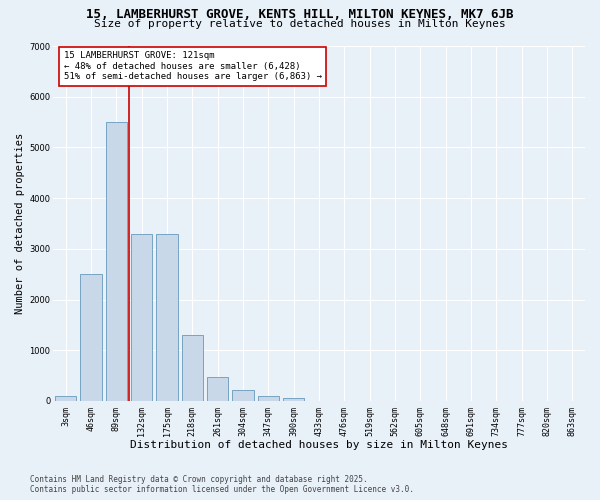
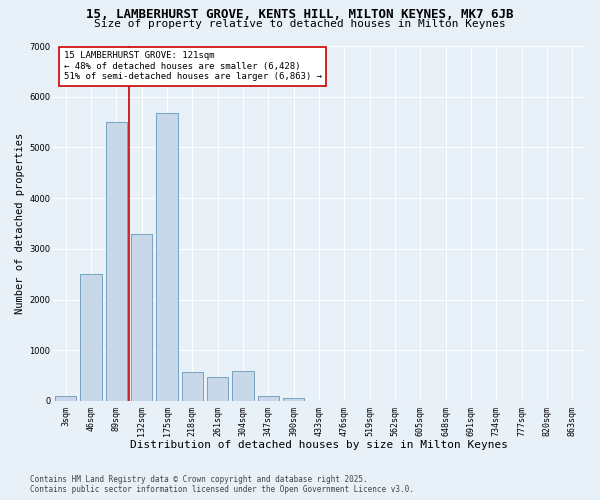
175sqm: 3300 -> 5680
218sqm: 1300 -> 580
304sqm: 210 -> 600
